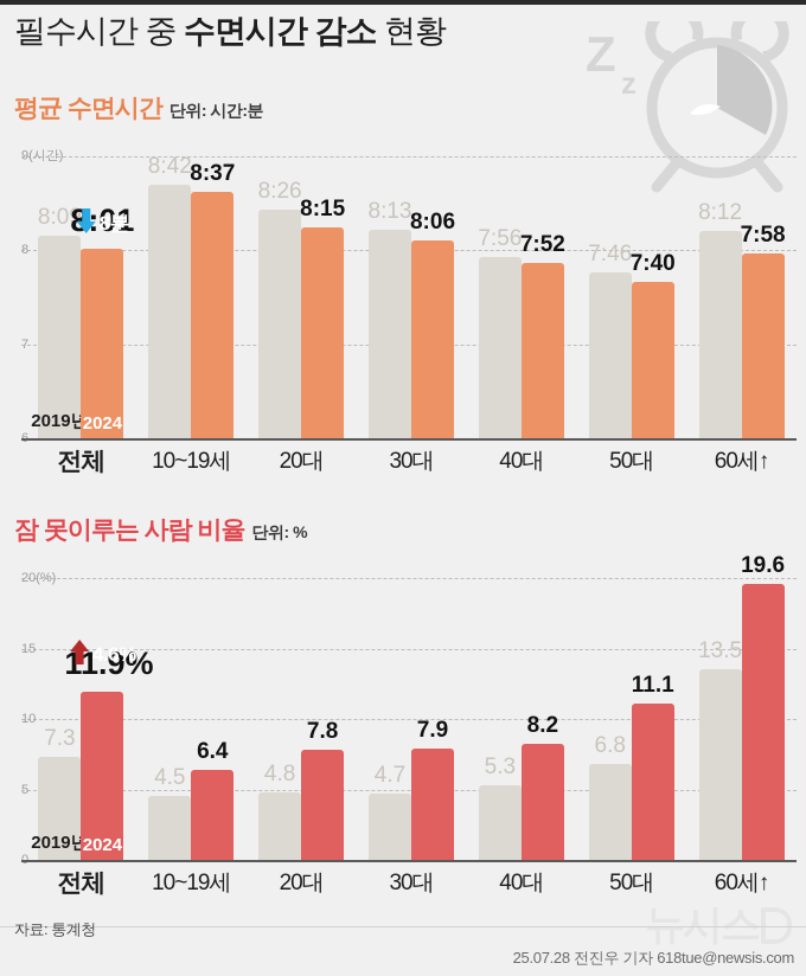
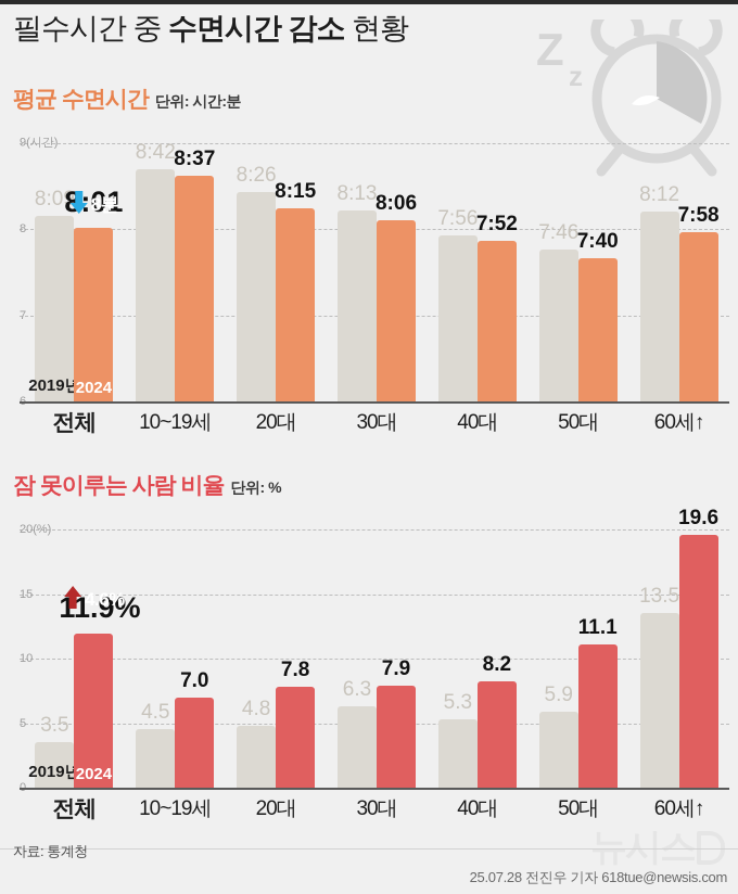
잠 못이루는 사람 비율/2019년/전체: 7.3 -> 3.5
잠 못이루는 사람 비율/2024/10~19세: 6.4 -> 7.0
잠 못이루는 사람 비율/2019년/30대: 4.7 -> 6.3
잠 못이루는 사람 비율/2019년/50대: 6.8 -> 5.9
